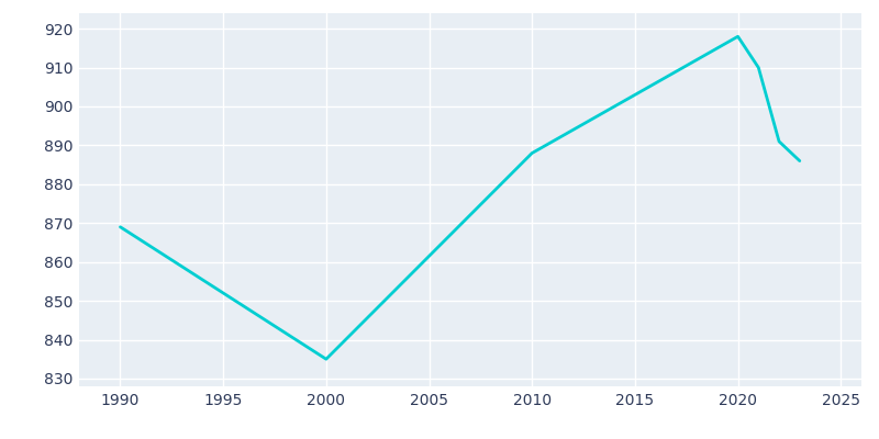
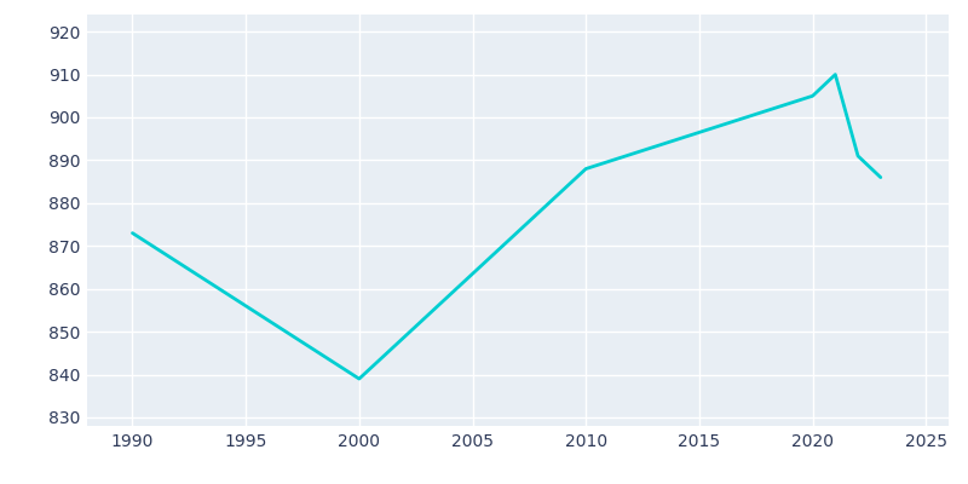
1990: 869 -> 873
2000: 835 -> 839
2020: 918 -> 905
